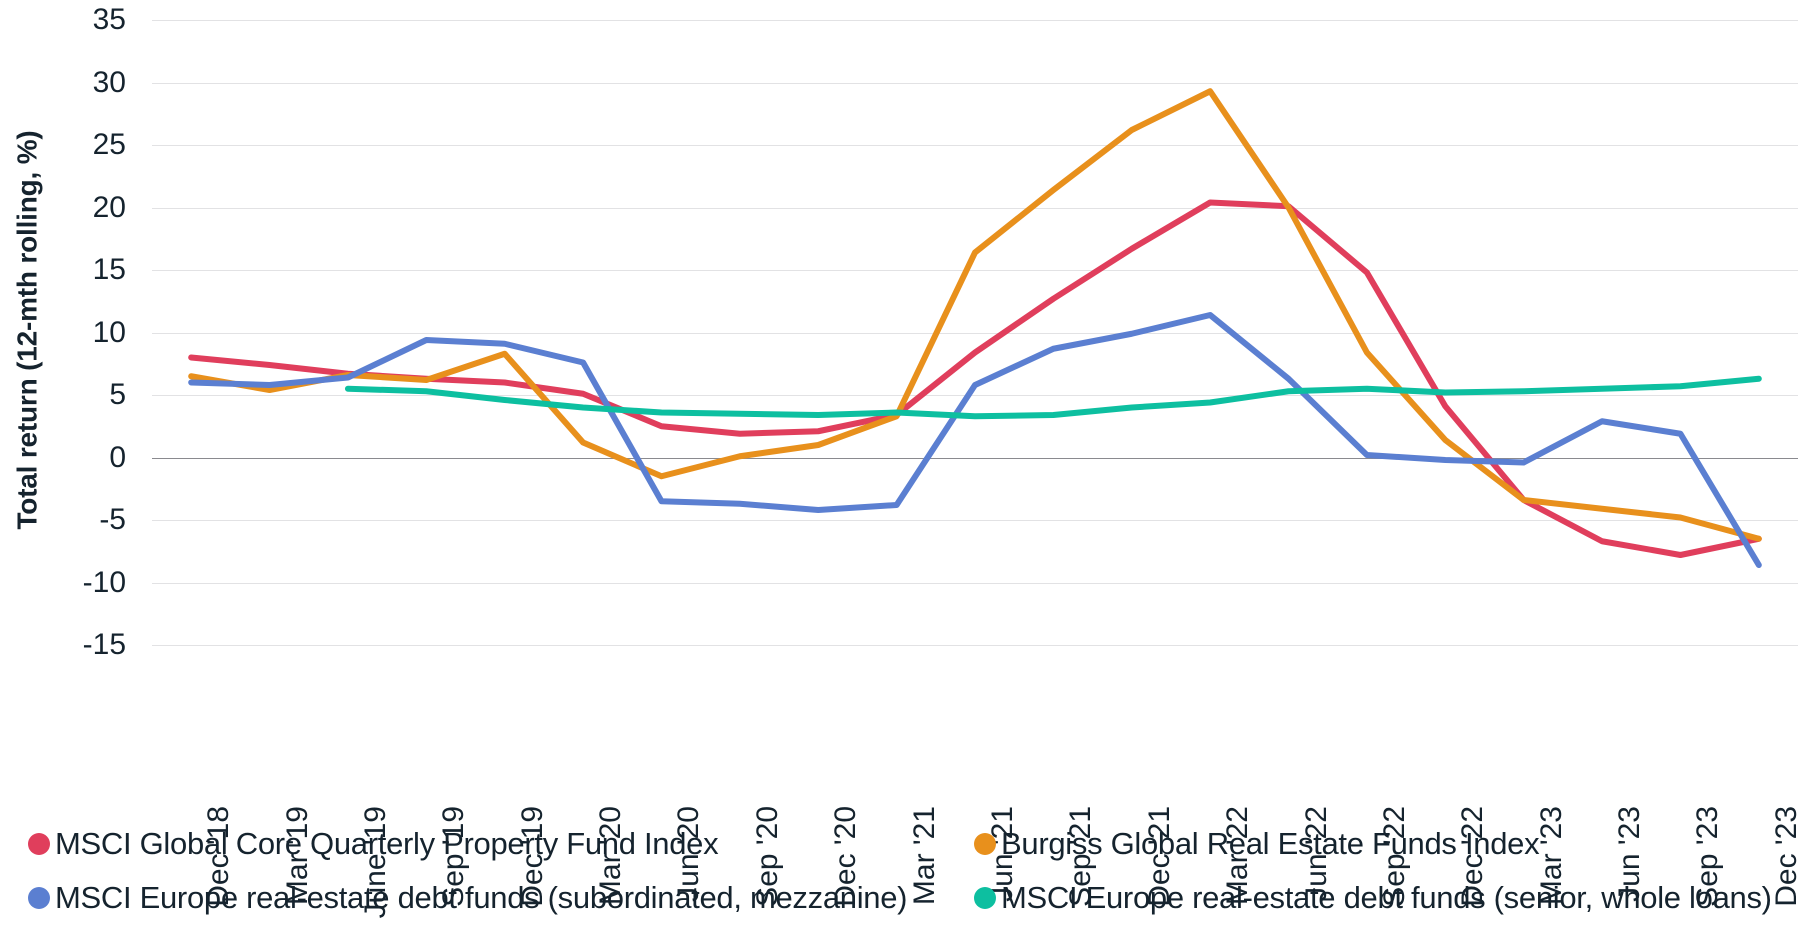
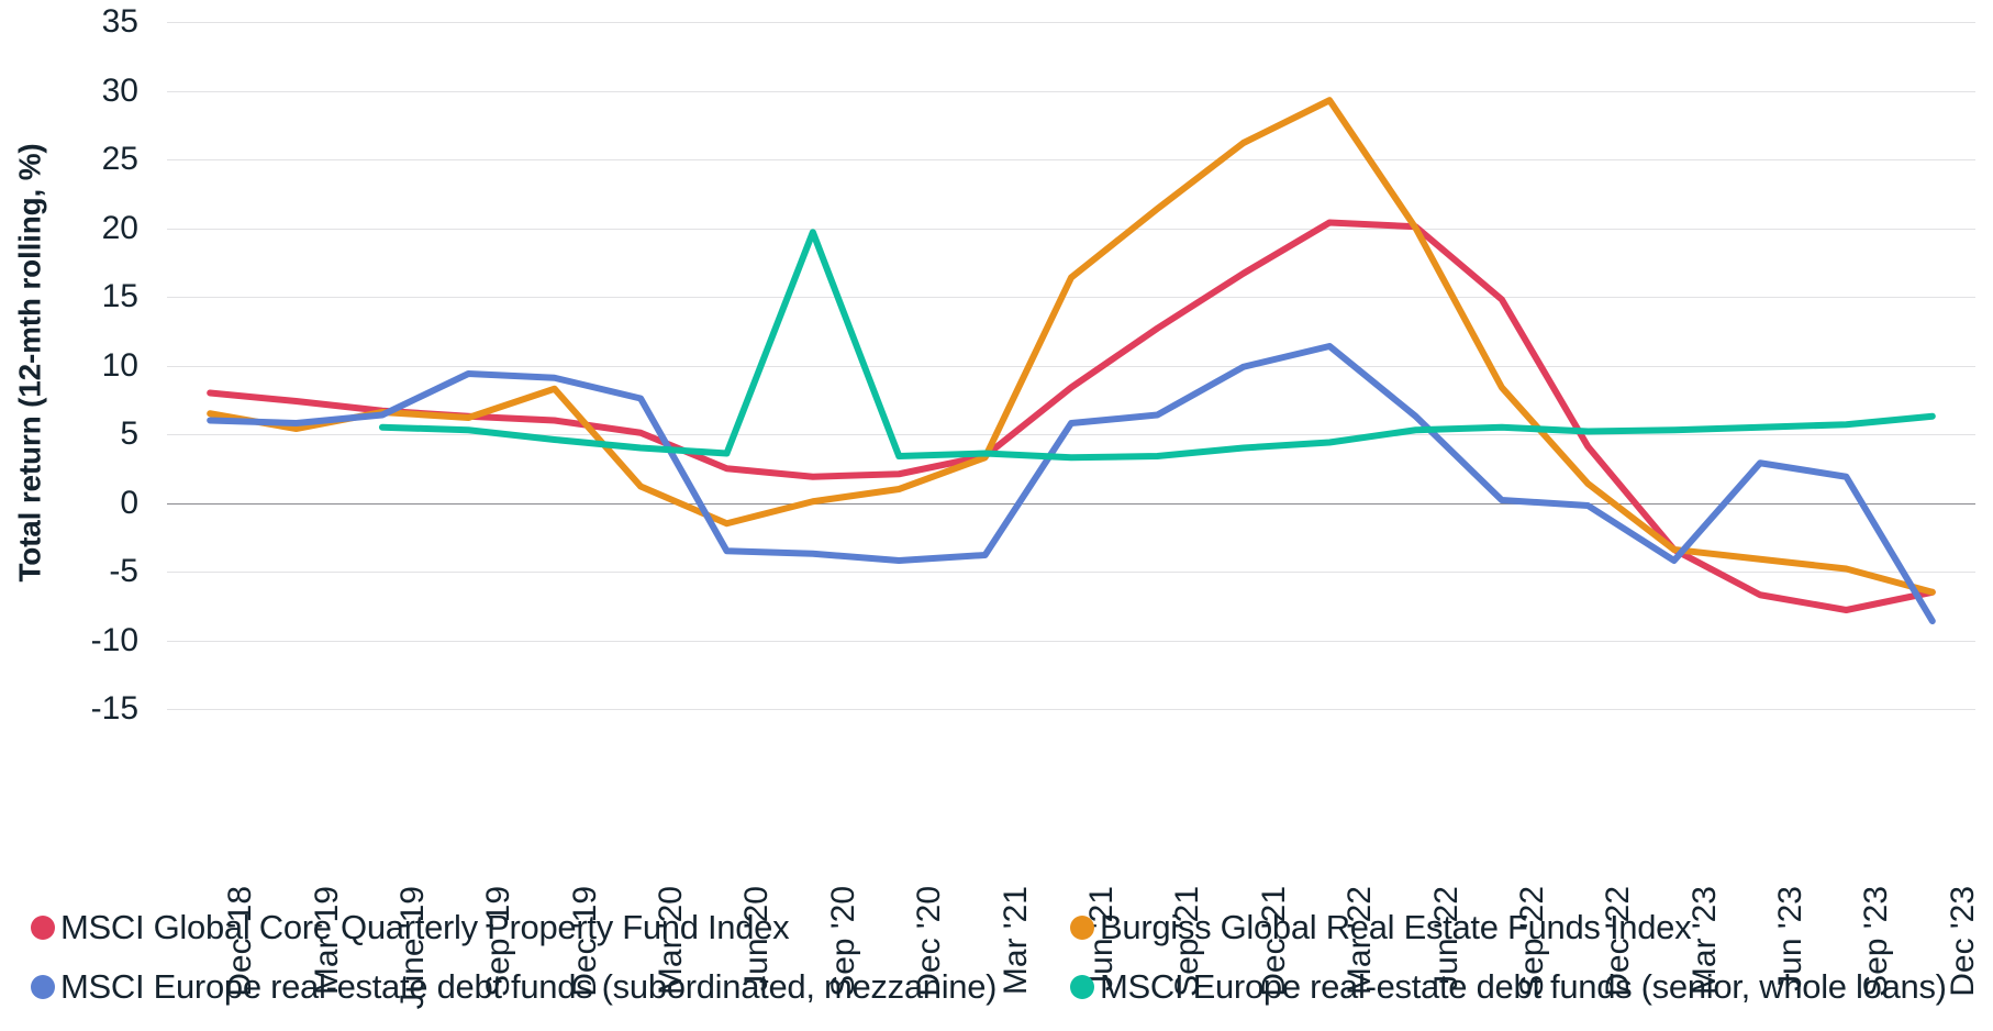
MSCI Europe real-estate debt funds (senior, whole loans)/Sep '20: 3.5 -> 19.7
MSCI Europe real-estate debt funds (subordinated, mezzanine)/Sep '21: 8.7 -> 6.4
MSCI Europe real-estate debt funds (subordinated, mezzanine)/Mar '23: -0.4 -> -4.2
